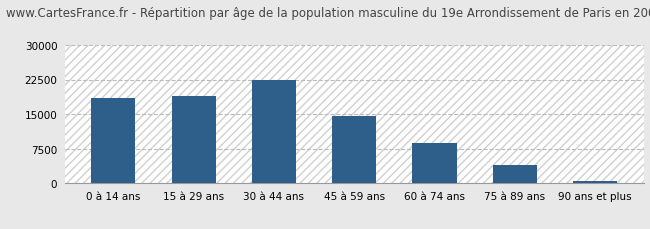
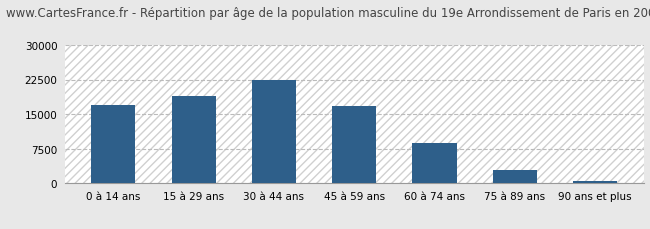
0 à 14 ans: 18500 -> 17000
45 à 59 ans: 14500 -> 16700
75 à 89 ans: 4000 -> 2800
